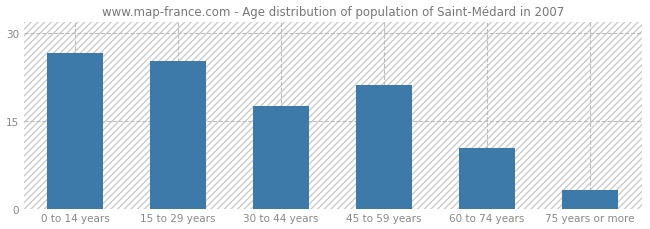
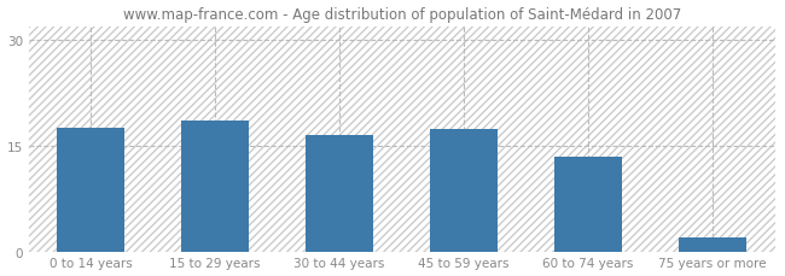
0 to 14 years: 26.6 -> 17.5
15 to 29 years: 25.2 -> 18.5
30 to 44 years: 17.6 -> 16.5
45 to 59 years: 21.2 -> 17.3
60 to 74 years: 10.4 -> 13.5
75 years or more: 3.2 -> 2.0
